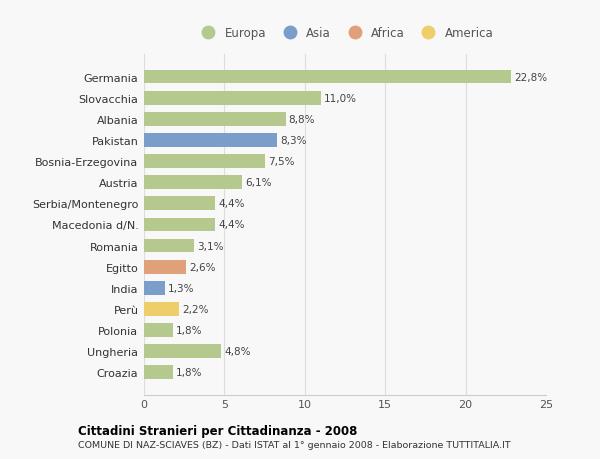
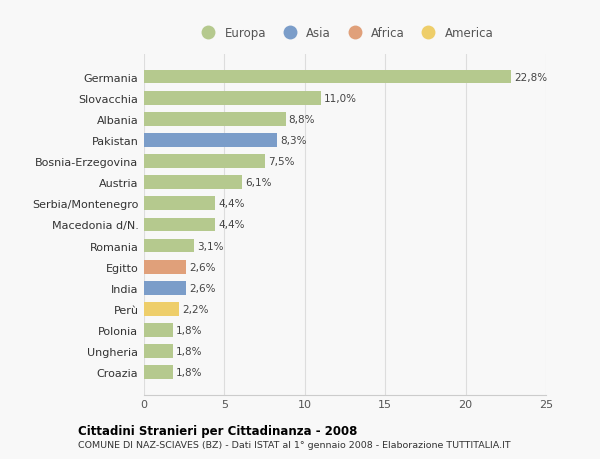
India: 1,3% -> 2,6%
Ungheria: 4,8% -> 1,8%
